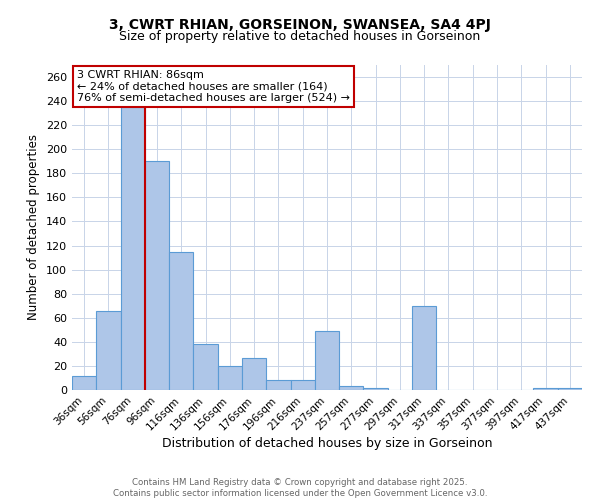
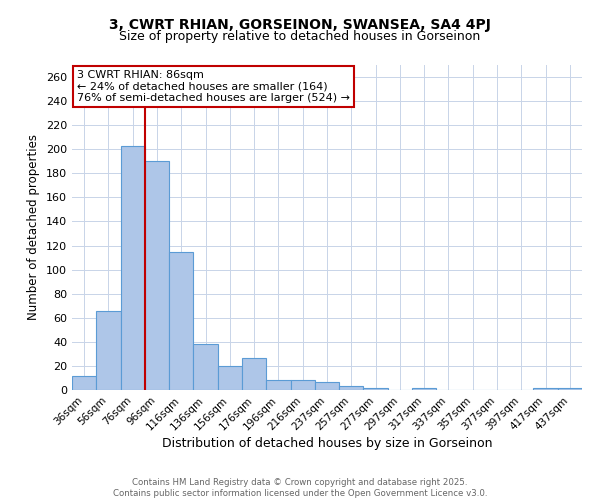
76sqm: 235 -> 203
237sqm: 49 -> 7
317sqm: 70 -> 2
